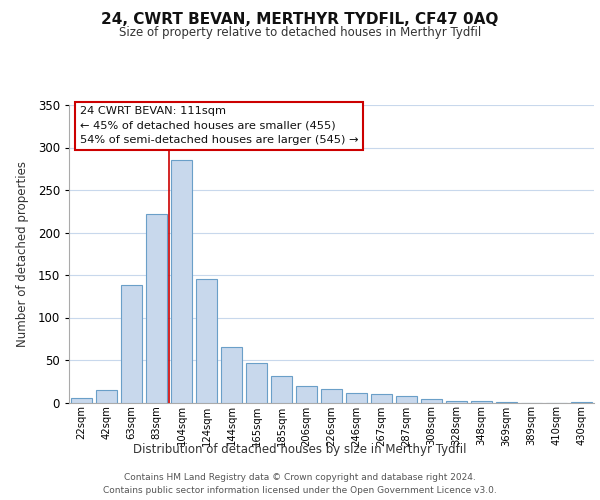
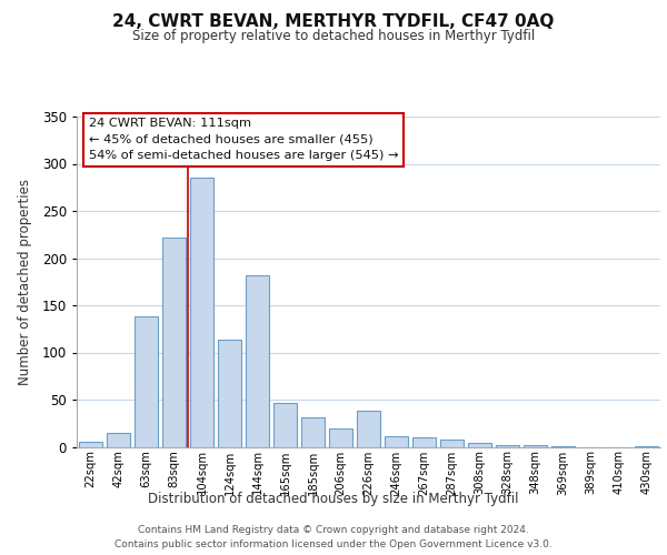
124sqm: 145 -> 114
144sqm: 65 -> 182
226sqm: 16 -> 38
